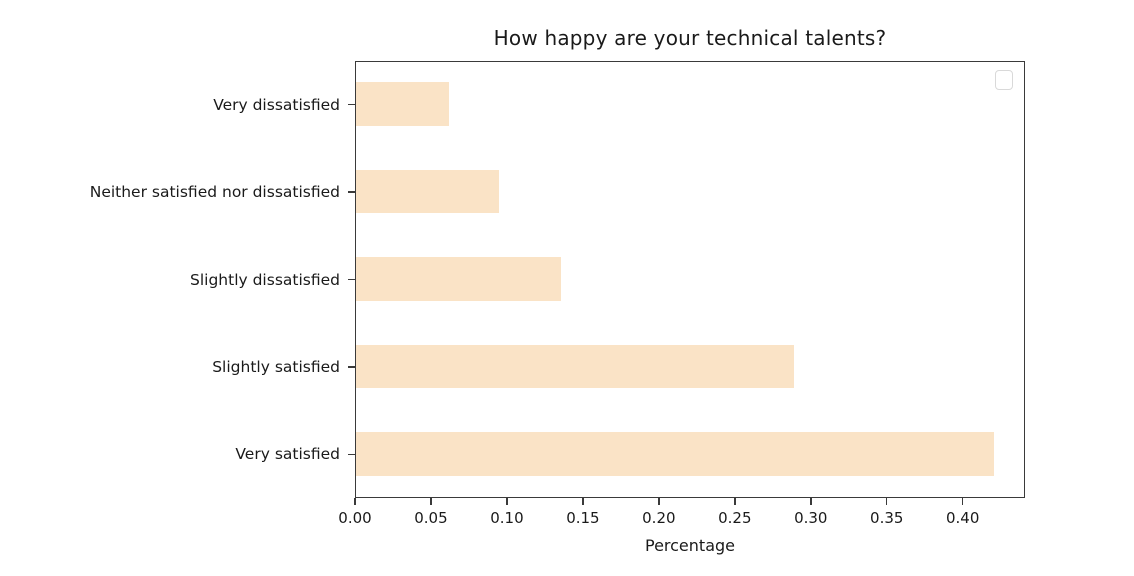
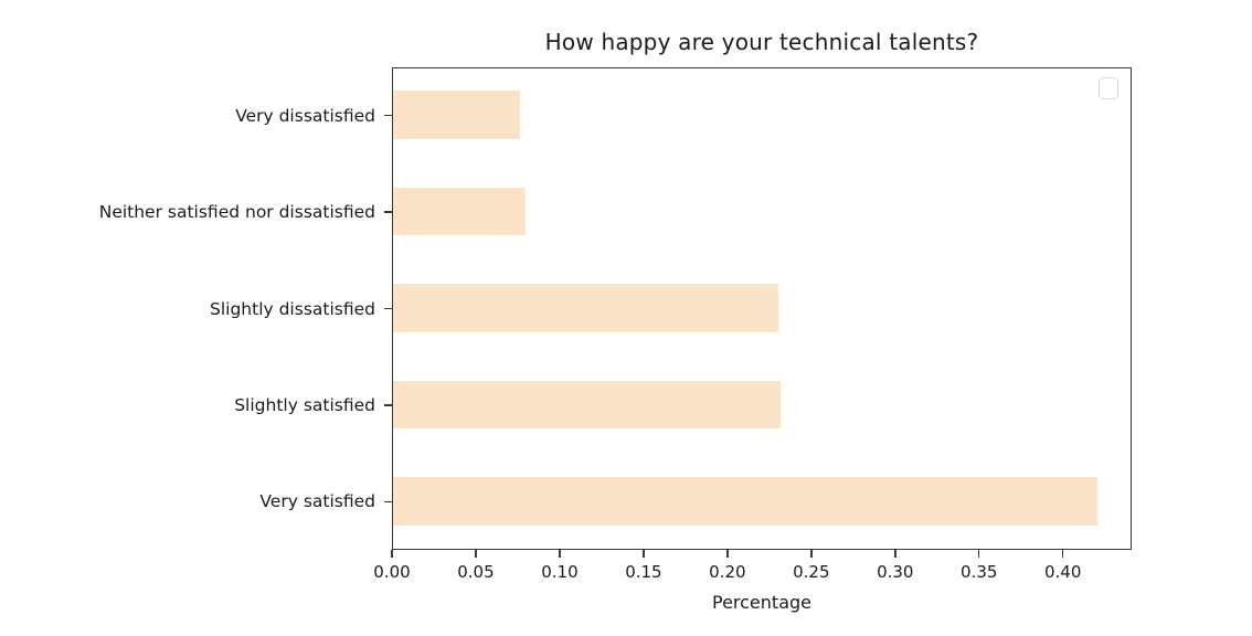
Very dissatisfied: 0.061 -> 0.076
Neither satisfied nor dissatisfied: 0.094 -> 0.079
Slightly dissatisfied: 0.135 -> 0.230
Slightly satisfied: 0.288 -> 0.231
